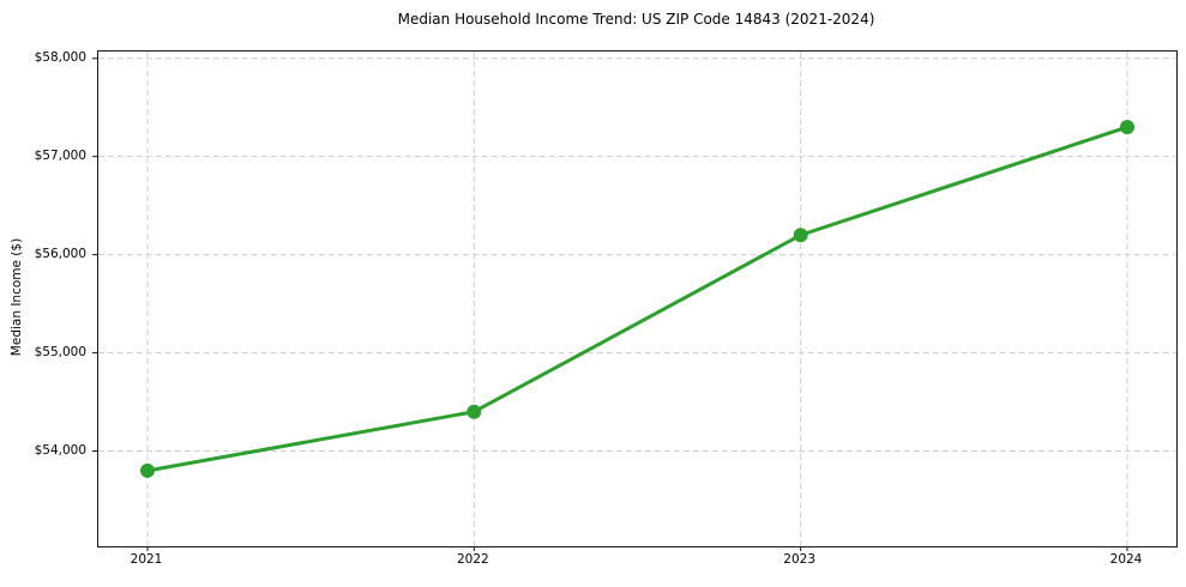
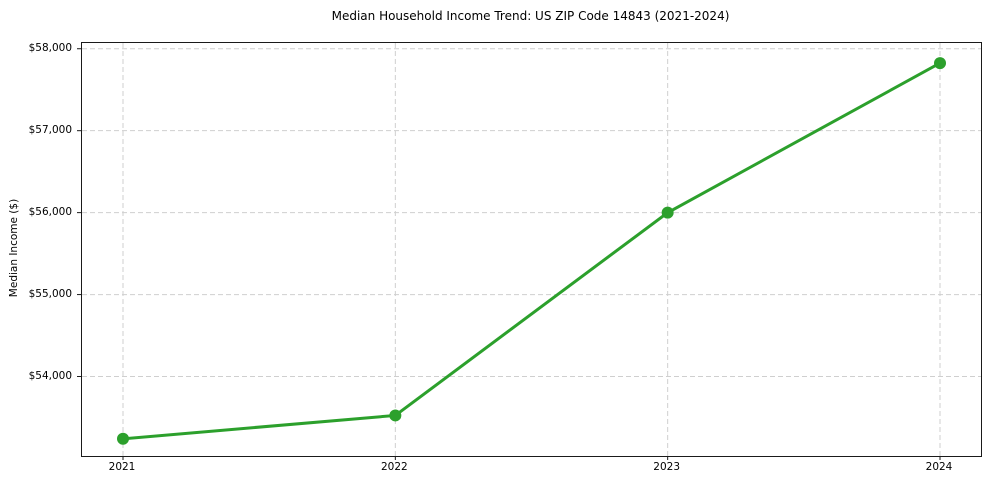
2021: $53800 -> $53200
2022: $54400 -> $53500
2023: $56200 -> $56000
2024: $57300 -> $57800
